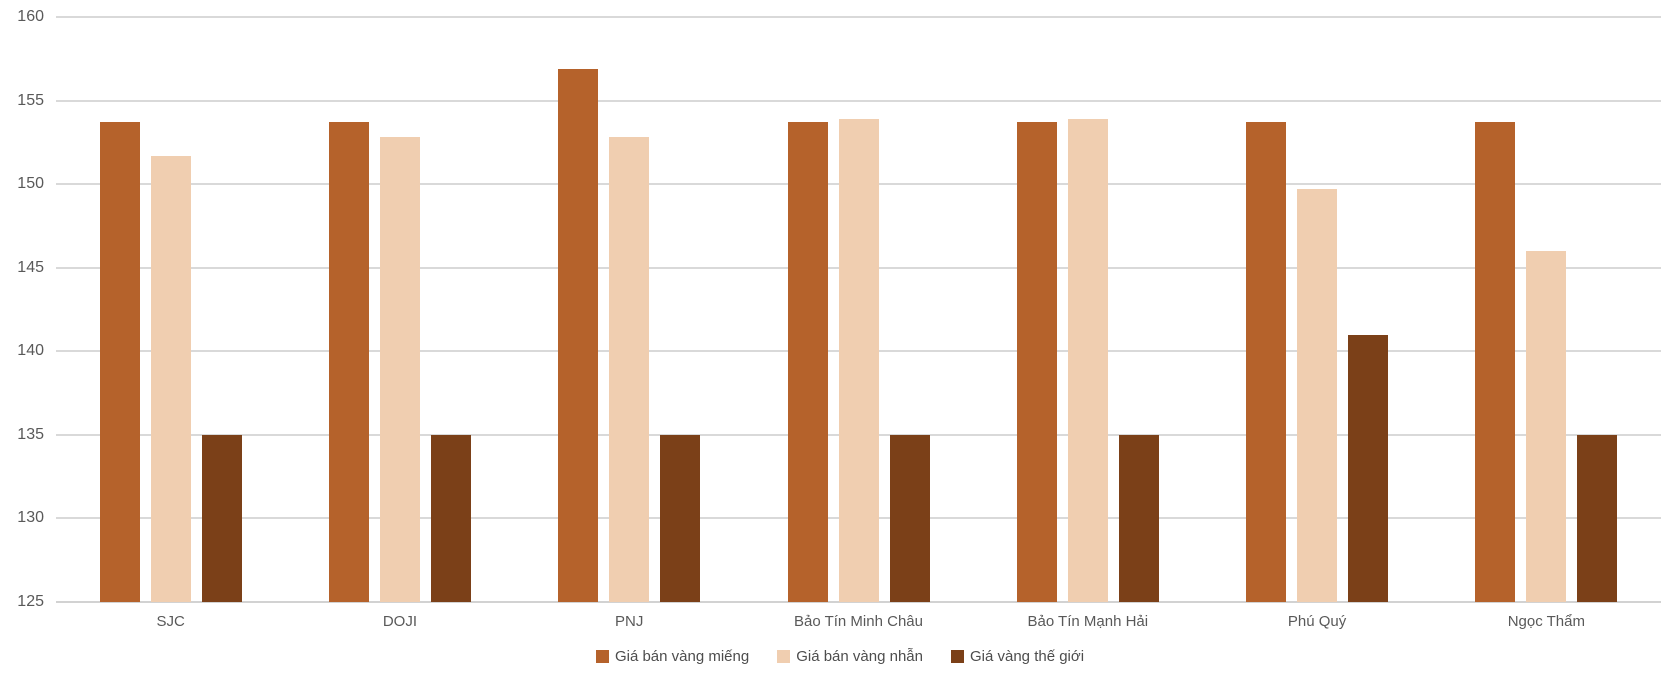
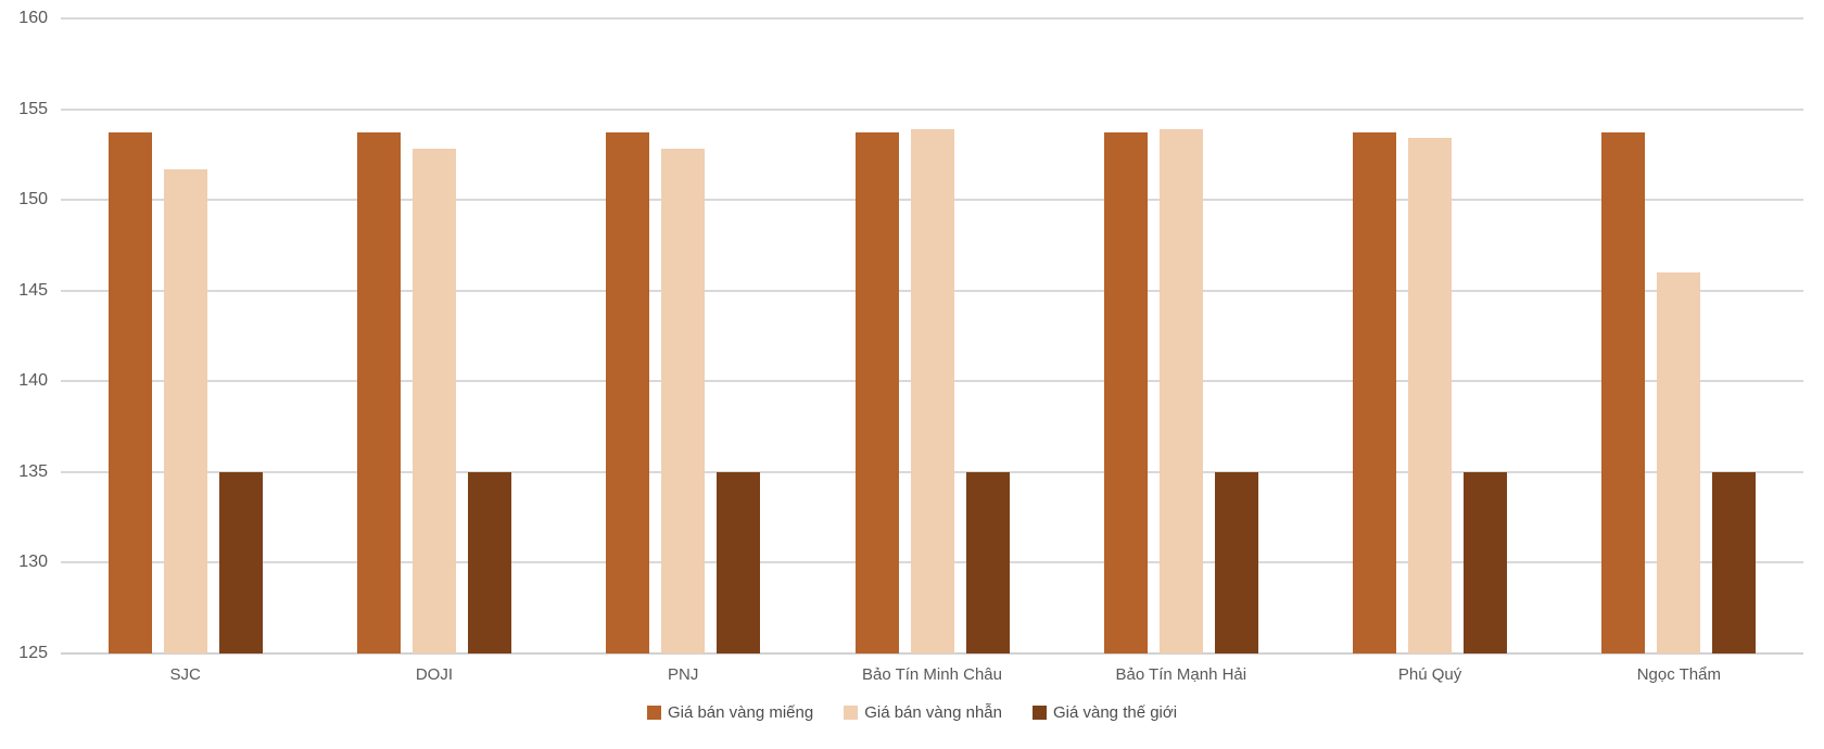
Giá bán vàng miếng/PNJ: 156.9 -> 153.7
Giá bán vàng nhẫn/Phú Quý: 149.7 -> 153.4
Giá vàng thế giới/Phú Quý: 141 -> 135
